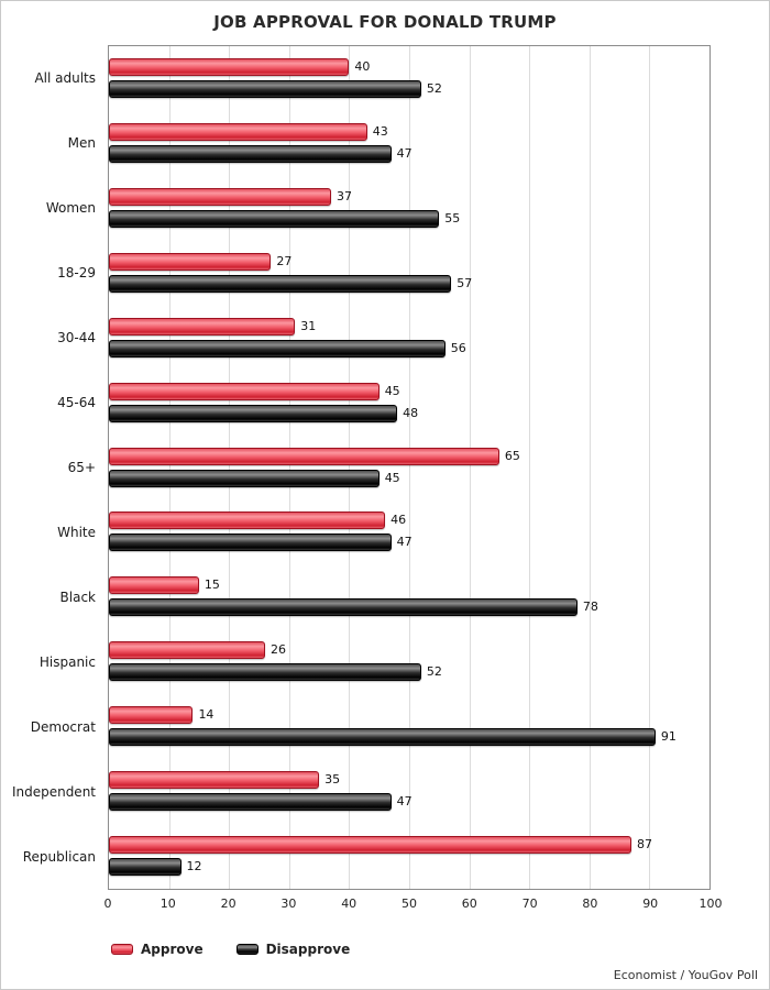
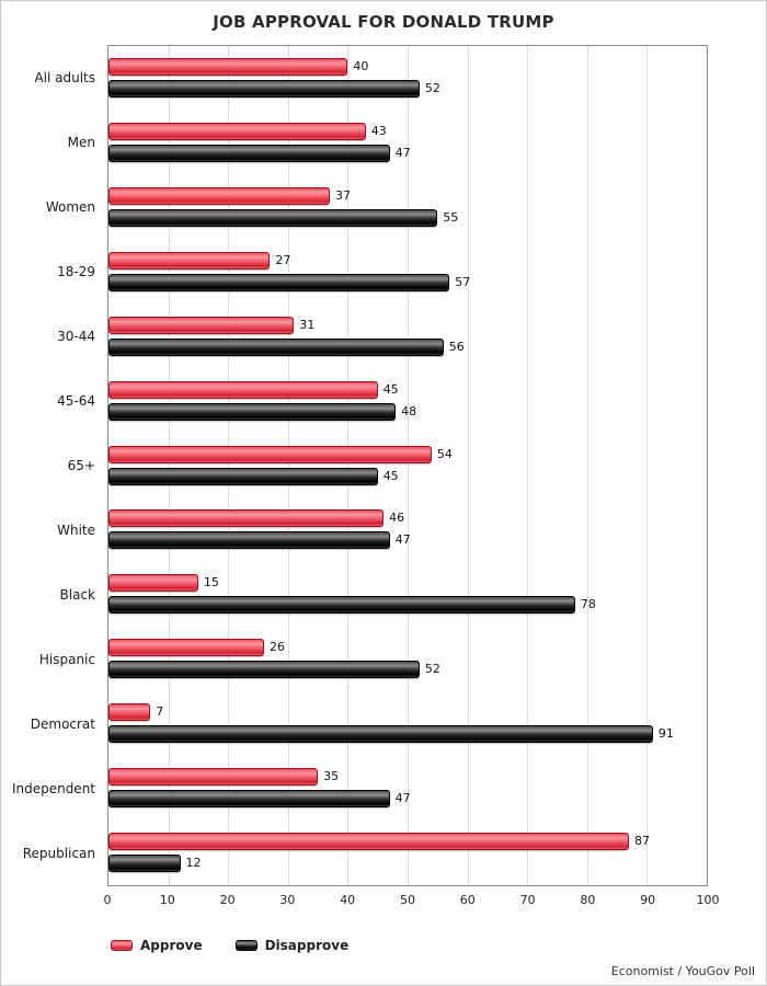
Approve/65+: 65 -> 54
Approve/Democrat: 14 -> 7
